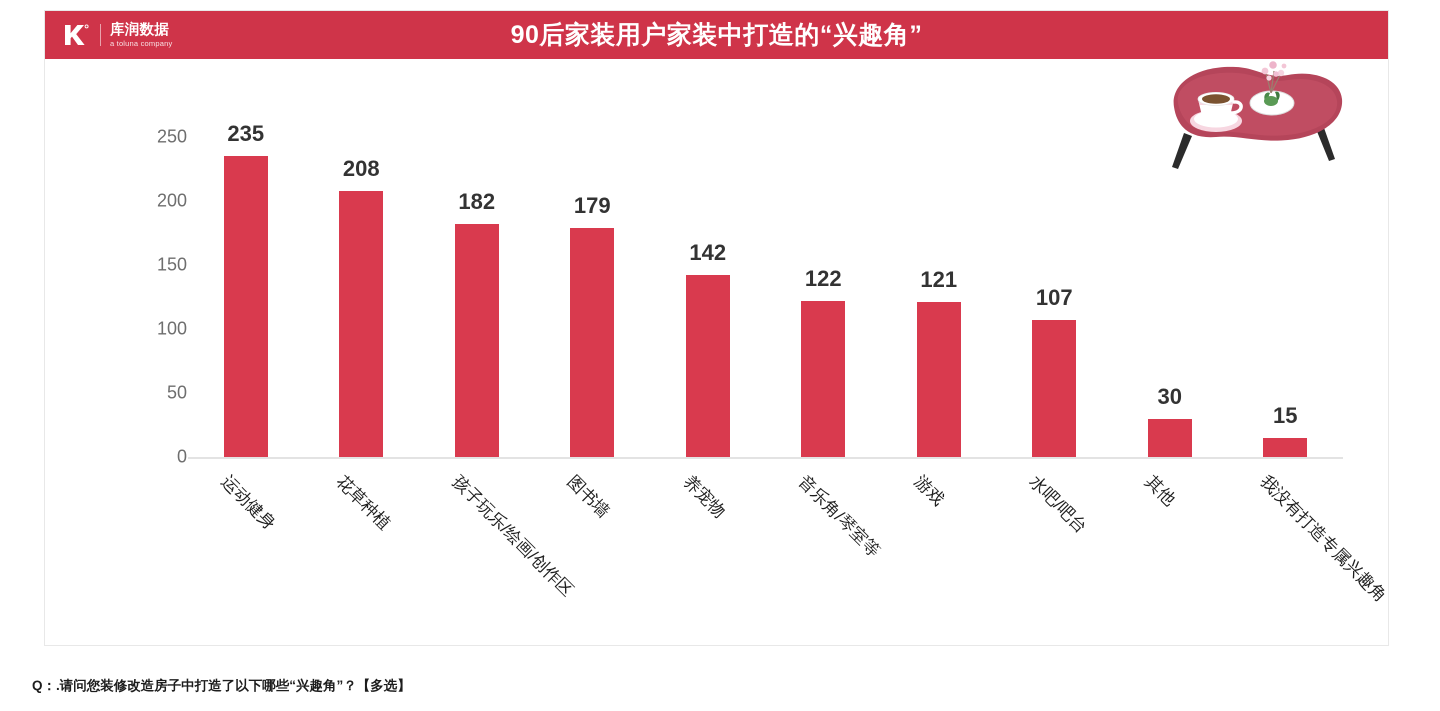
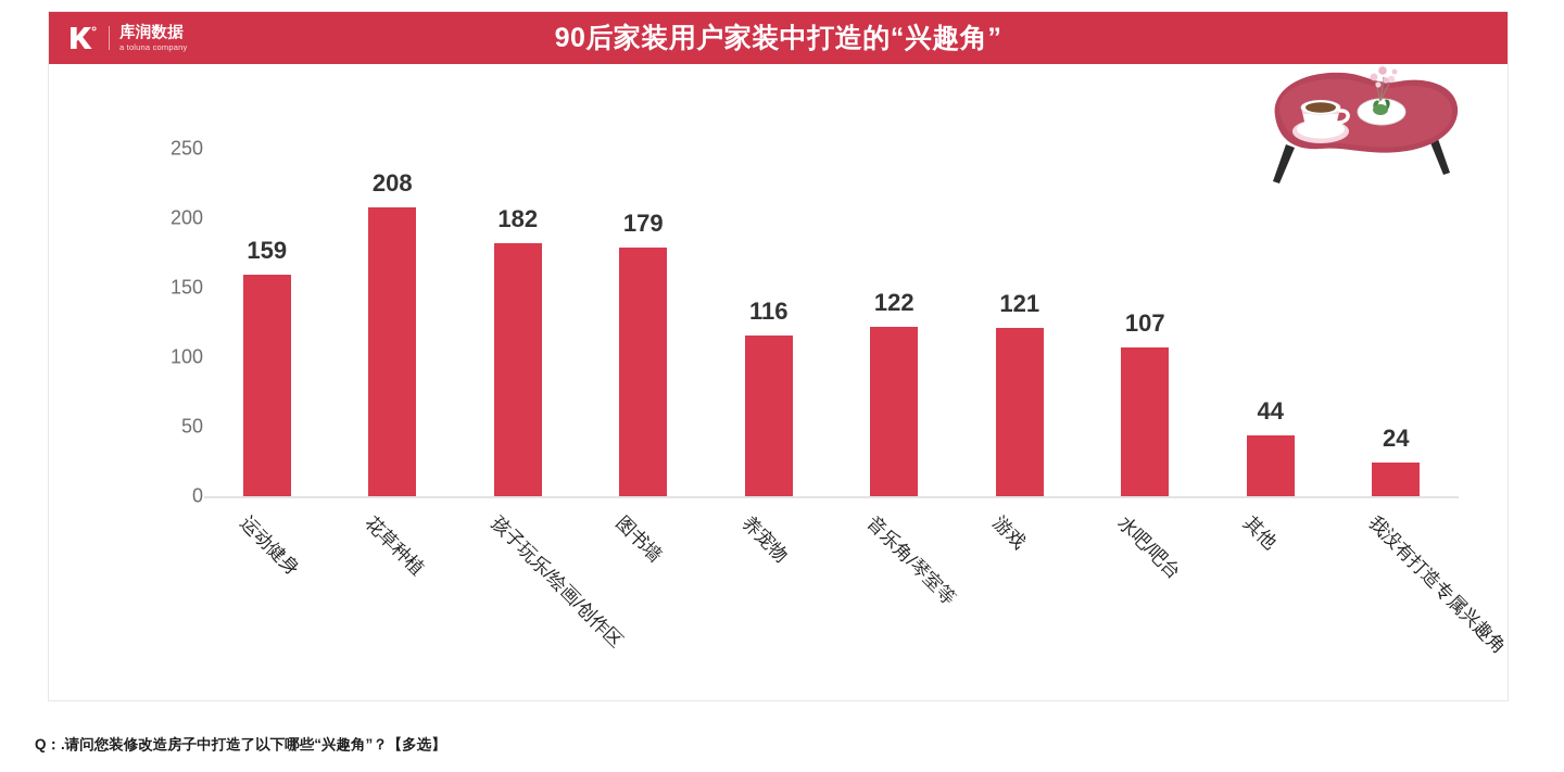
运动健身: 235 -> 159
养宠物: 142 -> 116
其他: 30 -> 44
我没有打造专属兴趣角: 15 -> 24
